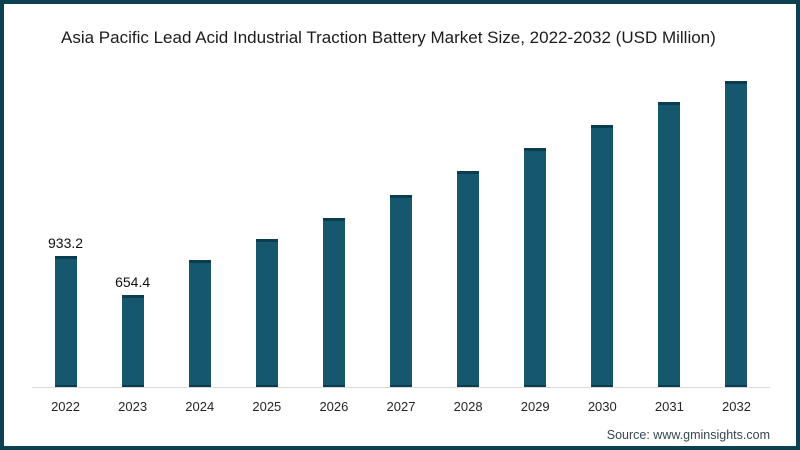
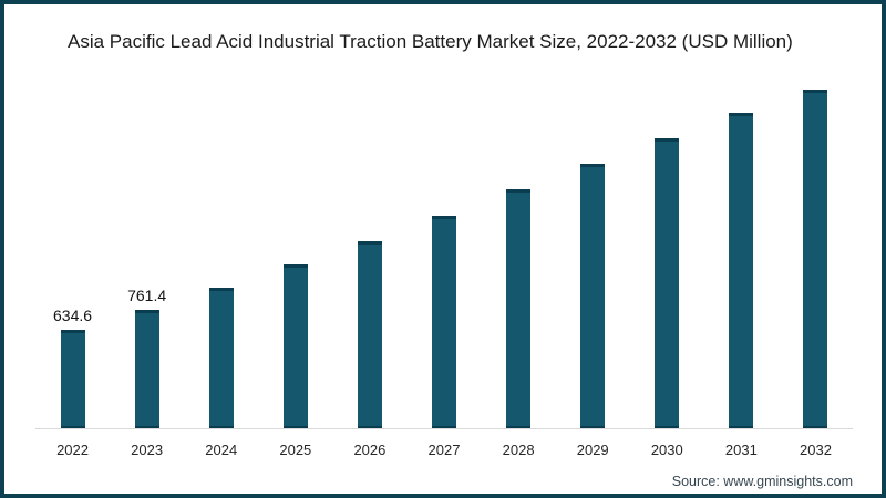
2022: 933.2 -> 634.6
2023: 654.4 -> 761.4
